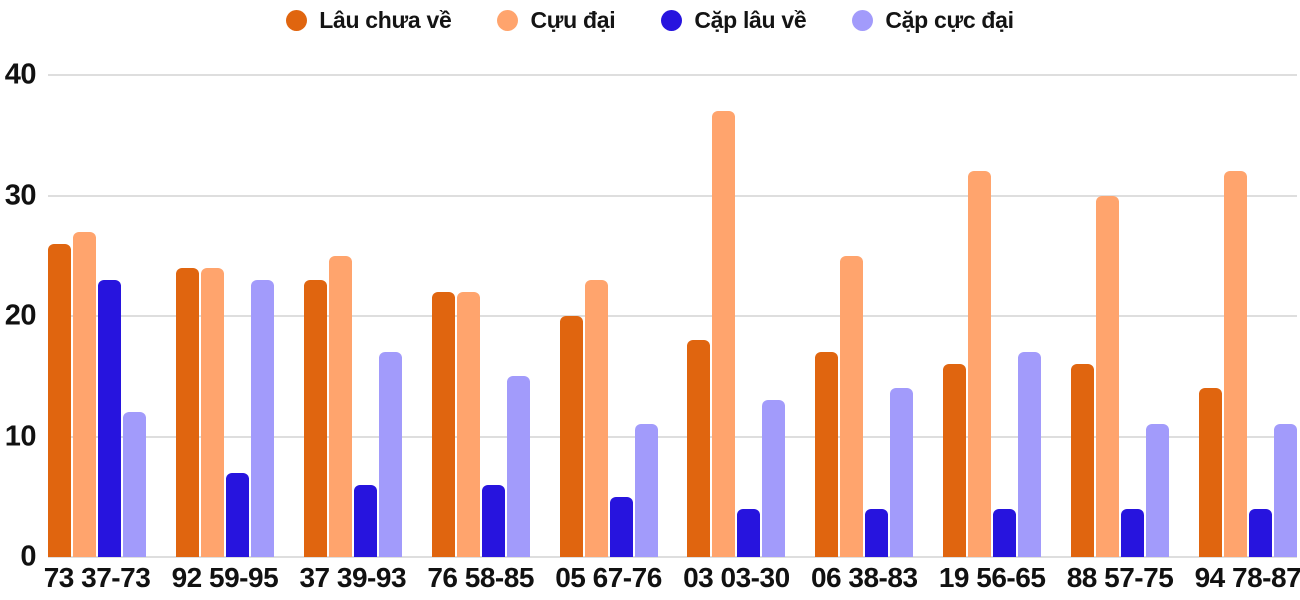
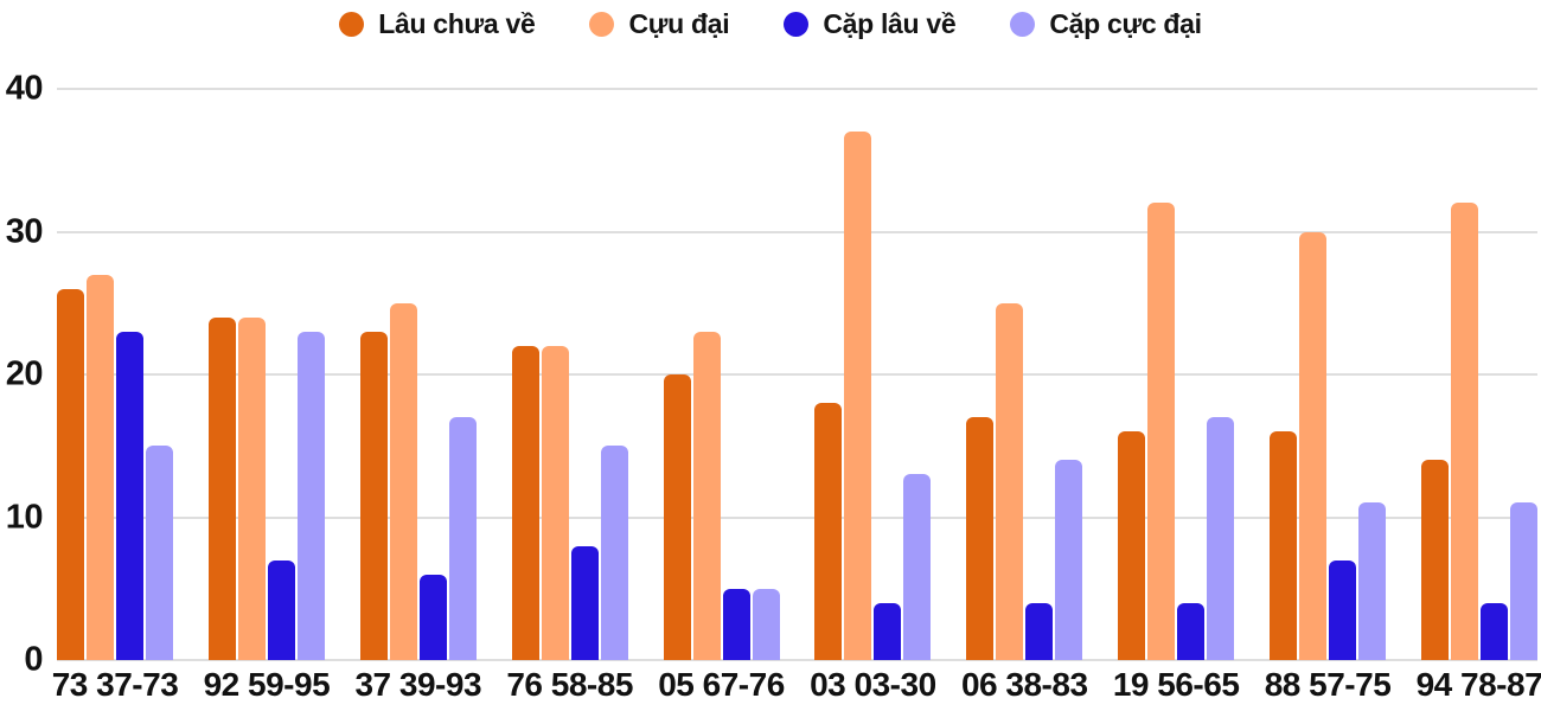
Cặp cực đại/73 37-73: 12 -> 15
Cặp lâu về/76 58-85: 6 -> 8
Cặp cực đại/05 67-76: 11 -> 5
Cặp lâu về/88 57-75: 4 -> 7
